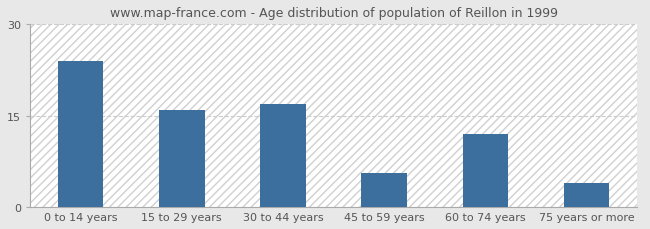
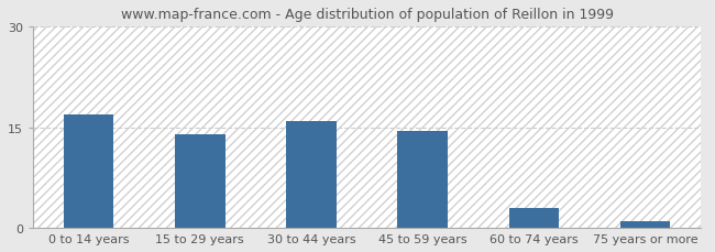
0 to 14 years: 24.0 -> 17.0
15 to 29 years: 16.0 -> 14.0
30 to 44 years: 17.0 -> 16.0
45 to 59 years: 5.6 -> 14.5
60 to 74 years: 12.0 -> 3.0
75 years or more: 4.0 -> 1.0
